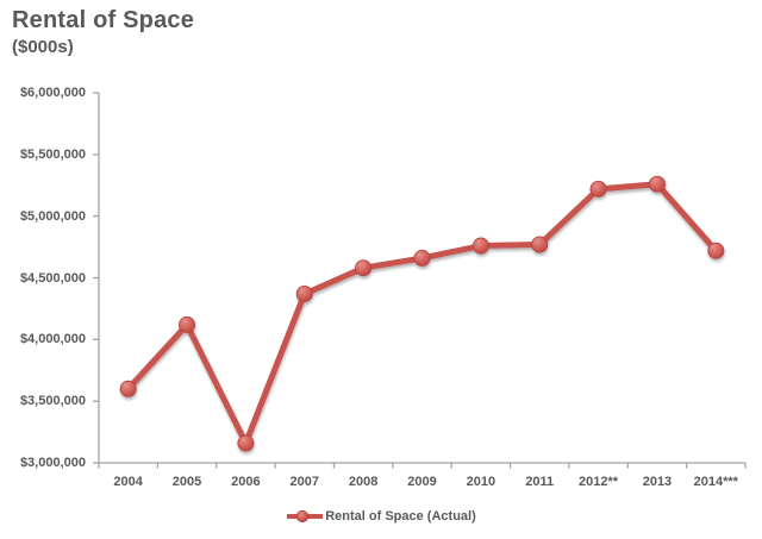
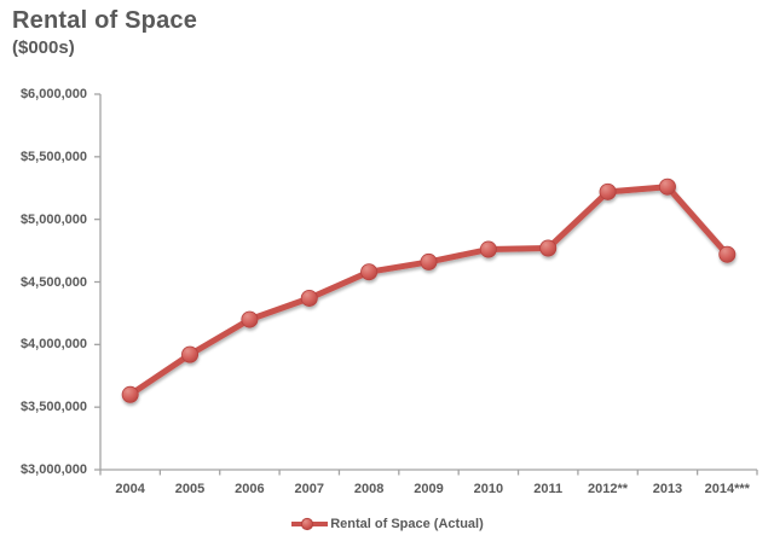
2005: $4120000 -> $3920000
2006: $3160000 -> $4200000
